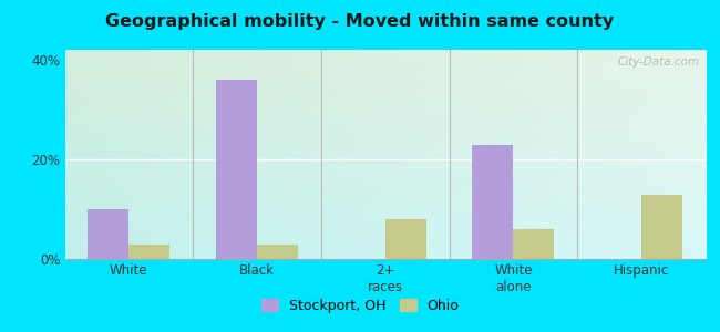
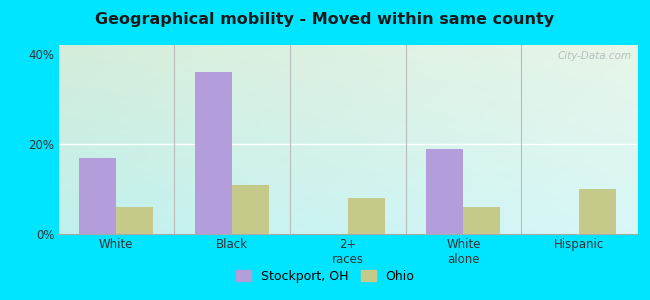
Stockport, OH/White: 10% -> 17%
Ohio/White: 3% -> 6%
Ohio/Black: 3% -> 11%
Stockport, OH/White alone: 23% -> 19%
Ohio/Hispanic: 13% -> 10%
